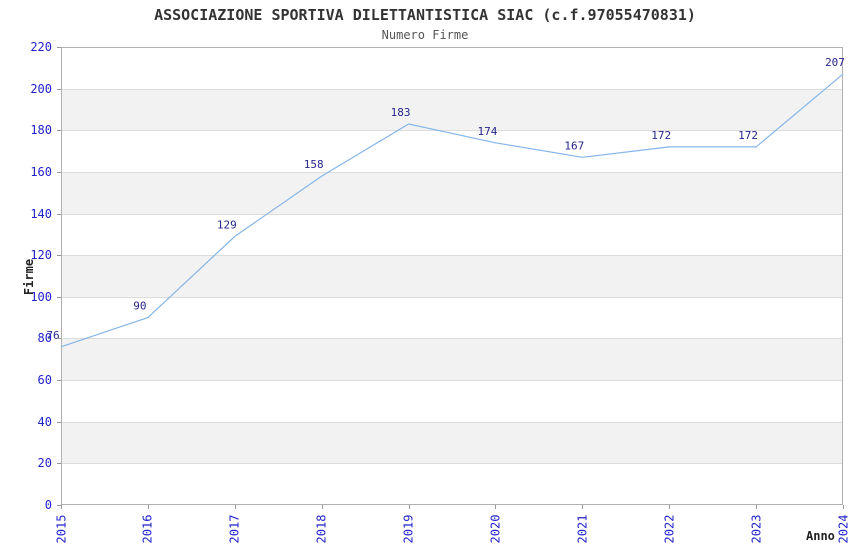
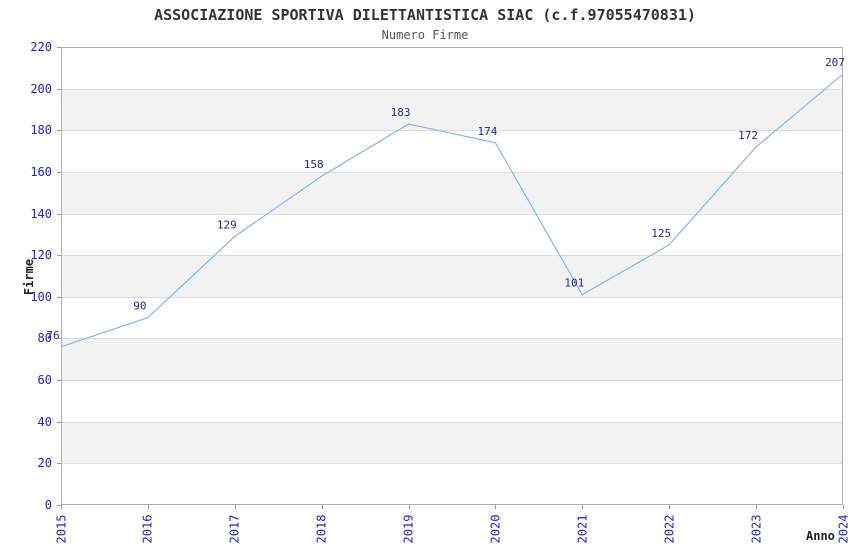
2021: 167 -> 101
2022: 172 -> 125
